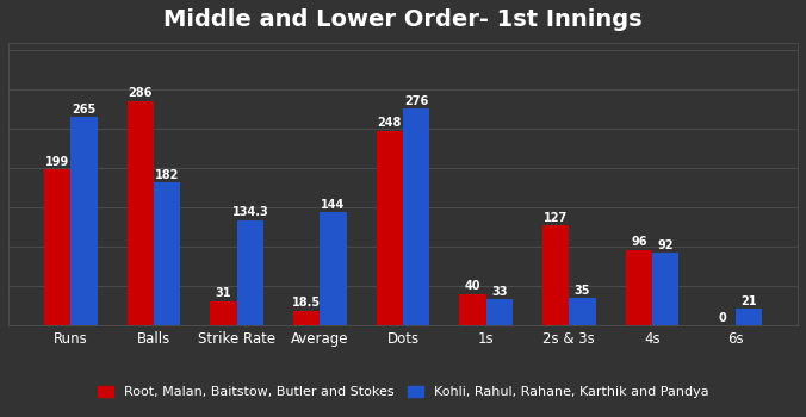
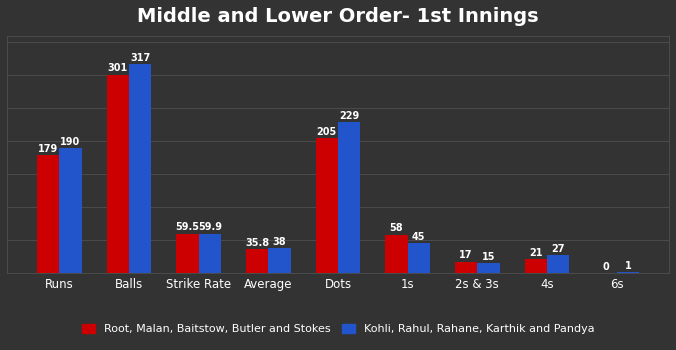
Root, Malan, Baitstow, Butler and Stokes/Runs: 199 -> 179
Kohli, Rahul, Rahane, Karthik and Pandya/Runs: 265 -> 190
Root, Malan, Baitstow, Butler and Stokes/Balls: 286 -> 301
Kohli, Rahul, Rahane, Karthik and Pandya/Balls: 182 -> 317
Root, Malan, Baitstow, Butler and Stokes/Strike Rate: 31 -> 59.5
Kohli, Rahul, Rahane, Karthik and Pandya/Strike Rate: 134.3 -> 59.9
Root, Malan, Baitstow, Butler and Stokes/Average: 18.5 -> 35.8
Kohli, Rahul, Rahane, Karthik and Pandya/Average: 144 -> 38
Root, Malan, Baitstow, Butler and Stokes/Dots: 248 -> 205
Kohli, Rahul, Rahane, Karthik and Pandya/Dots: 276 -> 229
Root, Malan, Baitstow, Butler and Stokes/1s: 40 -> 58
Kohli, Rahul, Rahane, Karthik and Pandya/1s: 33 -> 45
Root, Malan, Baitstow, Butler and Stokes/2s & 3s: 127 -> 17
Kohli, Rahul, Rahane, Karthik and Pandya/2s & 3s: 35 -> 15
Root, Malan, Baitstow, Butler and Stokes/4s: 96 -> 21
Kohli, Rahul, Rahane, Karthik and Pandya/4s: 92 -> 27
Kohli, Rahul, Rahane, Karthik and Pandya/6s: 21 -> 1
